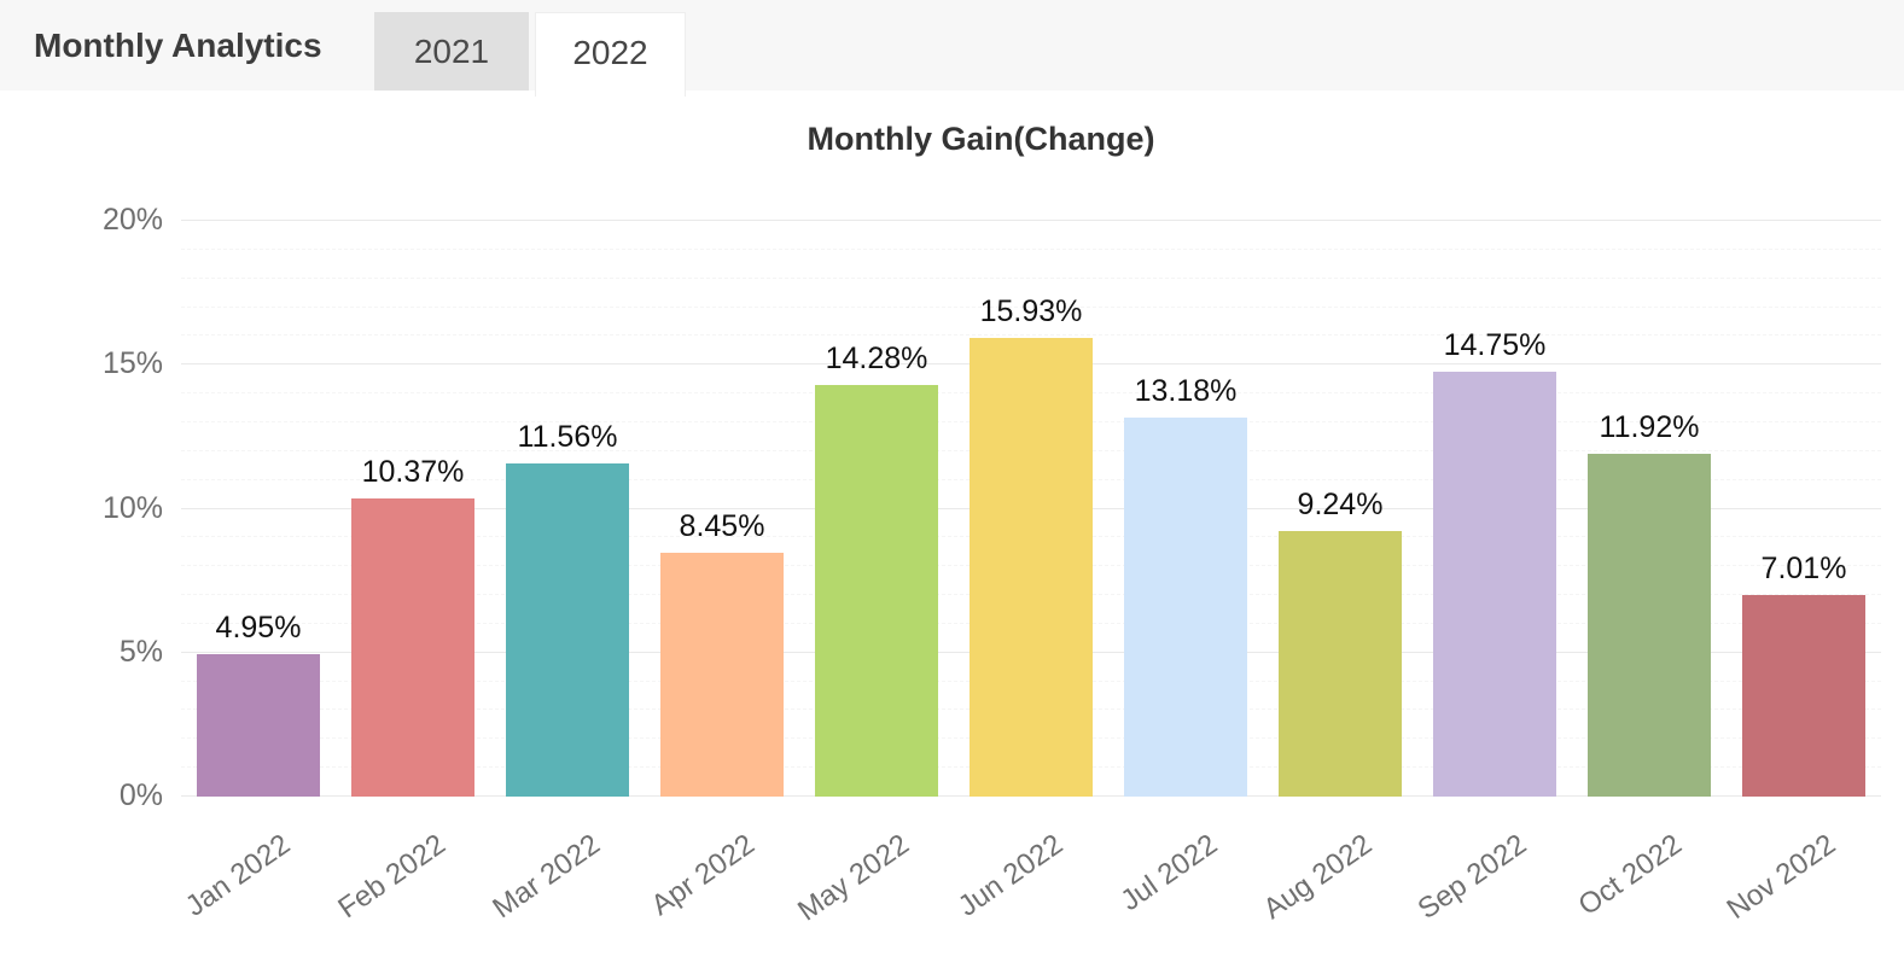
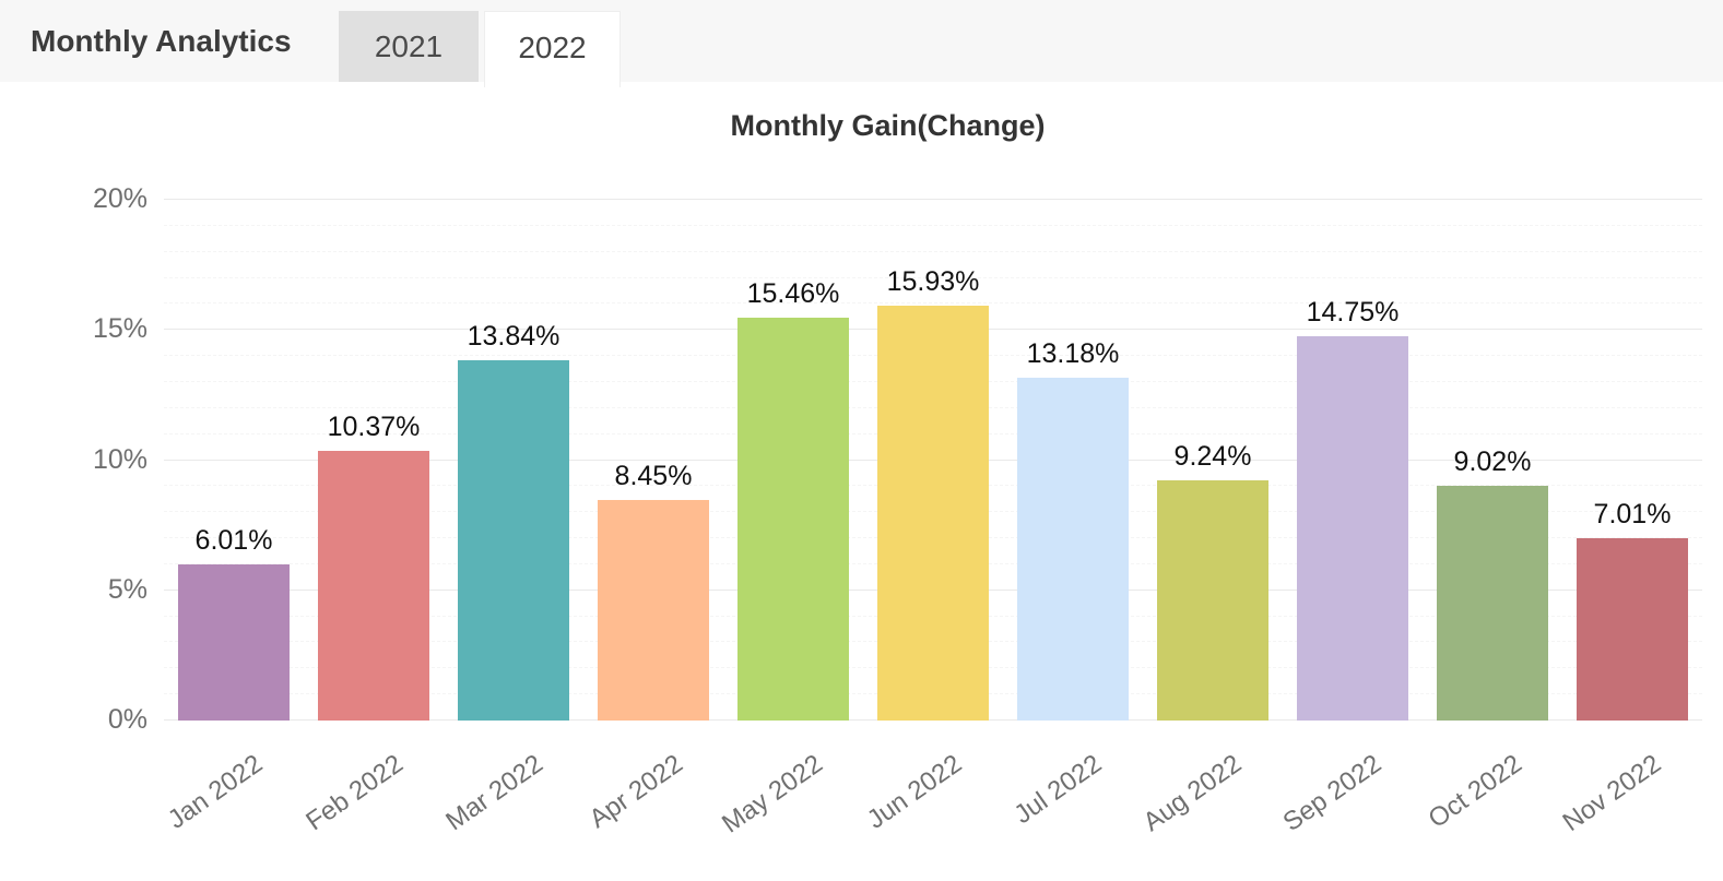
Jan 2022: 4.95% -> 6.01%
Mar 2022: 11.56% -> 13.84%
May 2022: 14.28% -> 15.46%
Oct 2022: 11.92% -> 9.02%
